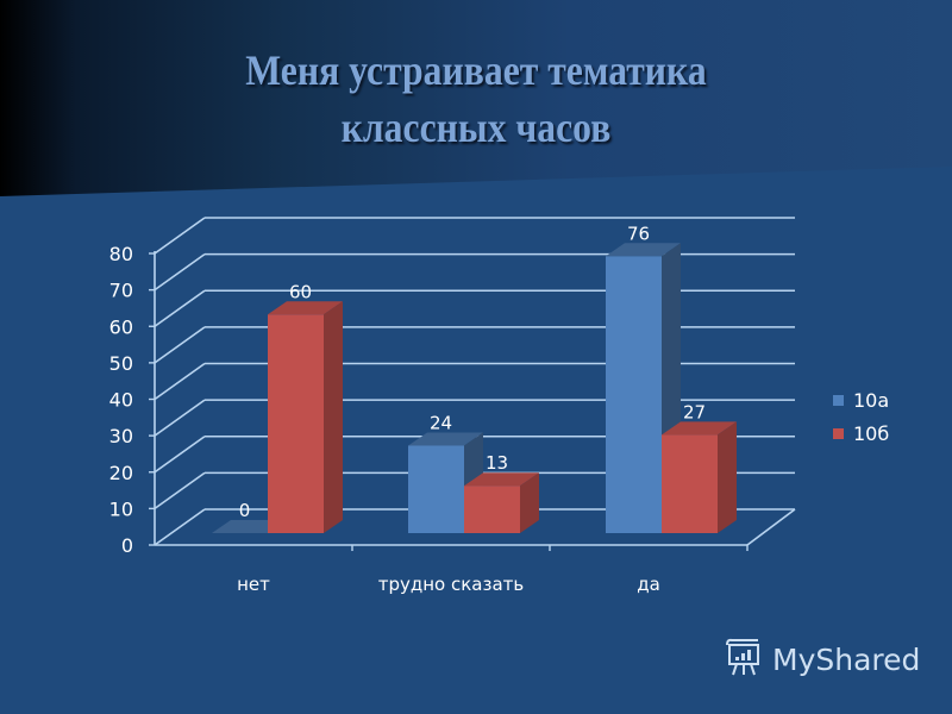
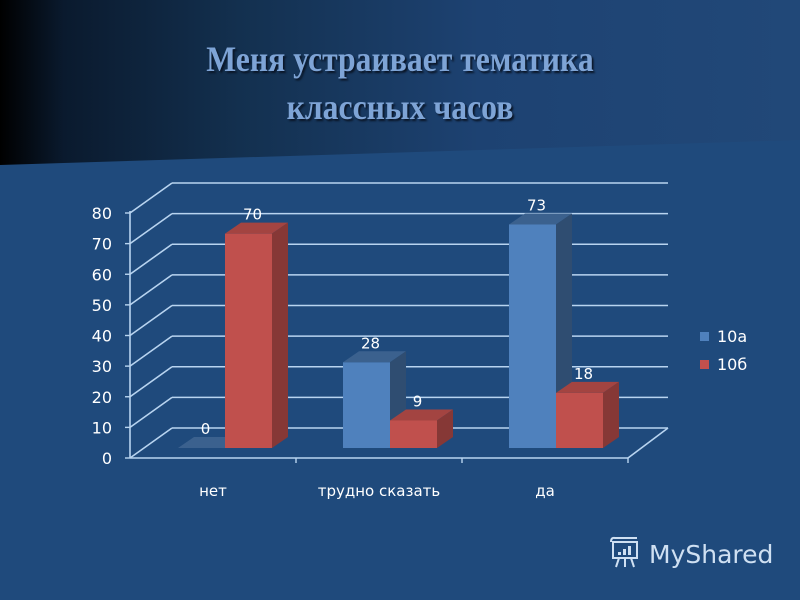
10б/нет: 60 -> 70
10а/трудно сказать: 24 -> 28
10б/трудно сказать: 13 -> 9
10а/да: 76 -> 73
10б/да: 27 -> 18
